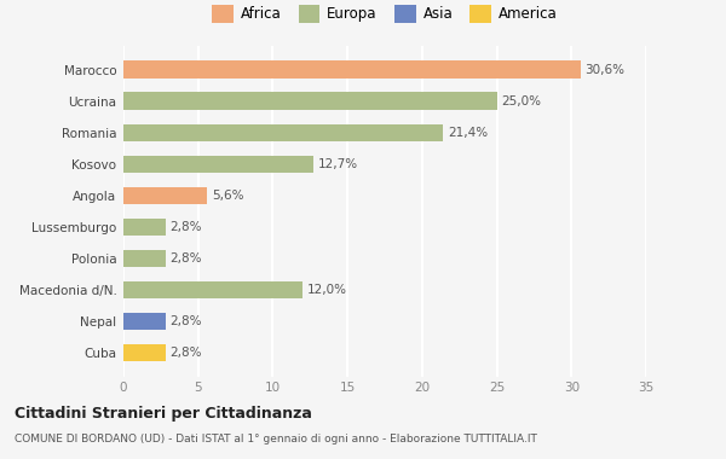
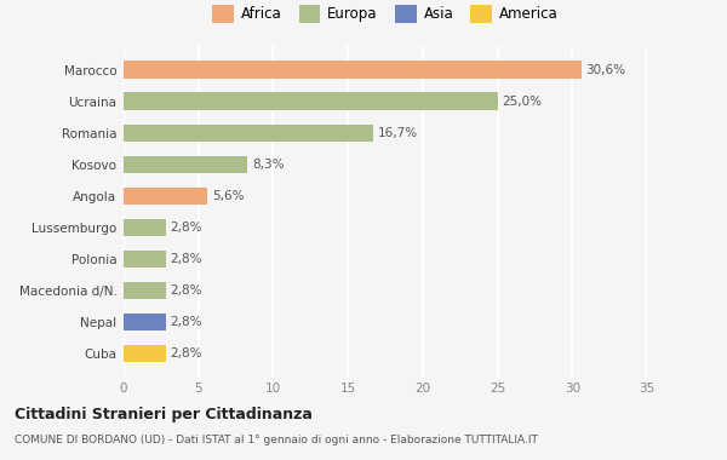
Romania: 21,4% -> 16,7%
Kosovo: 12,7% -> 8,3%
Macedonia d/N.: 12,0% -> 2,8%
